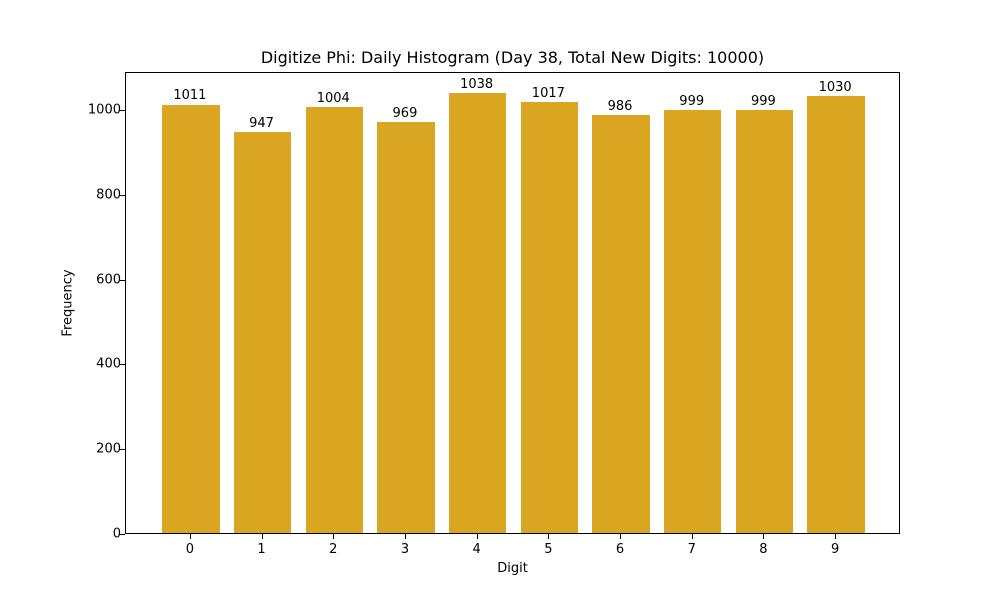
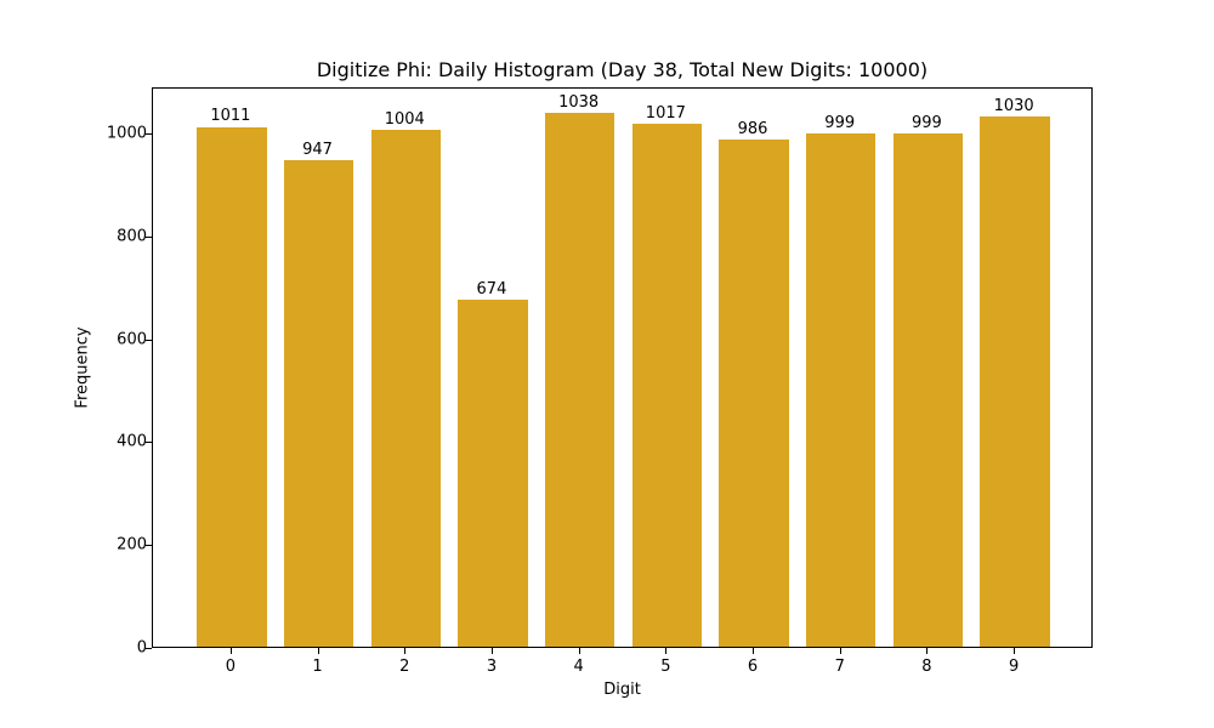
3: 969 -> 674
